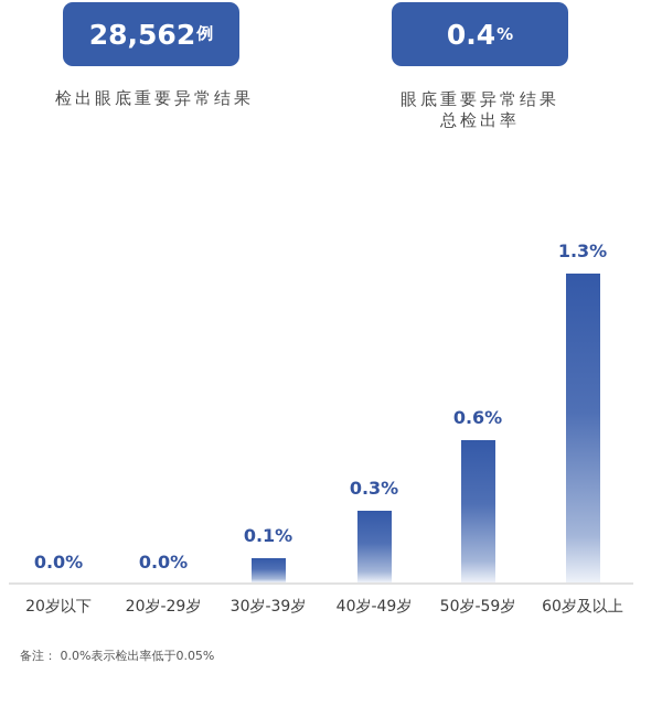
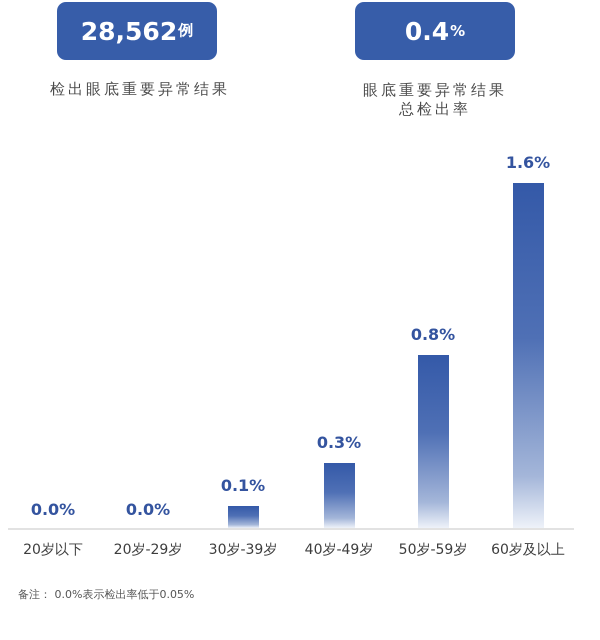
50岁-59岁: 0.6% -> 0.8%
60岁及以上: 1.3% -> 1.6%
